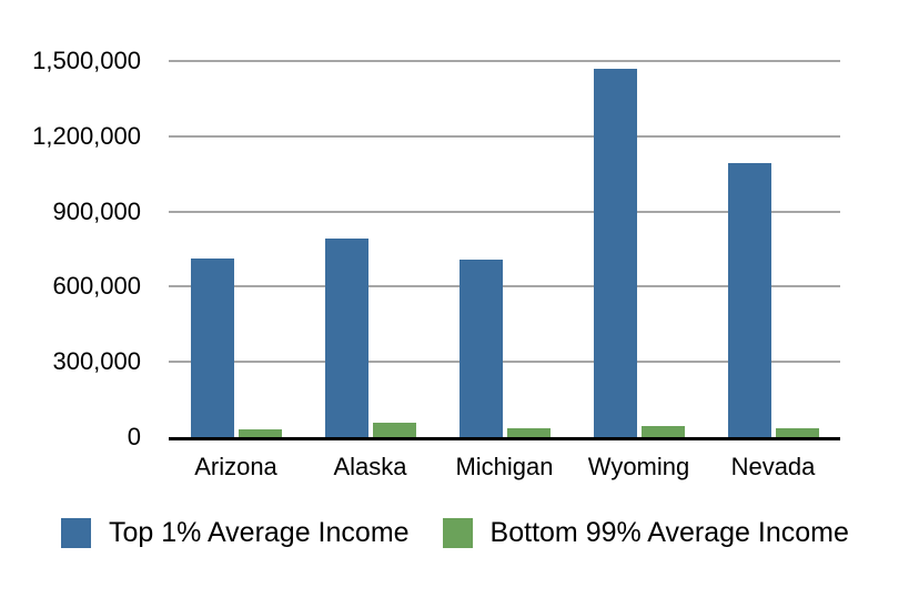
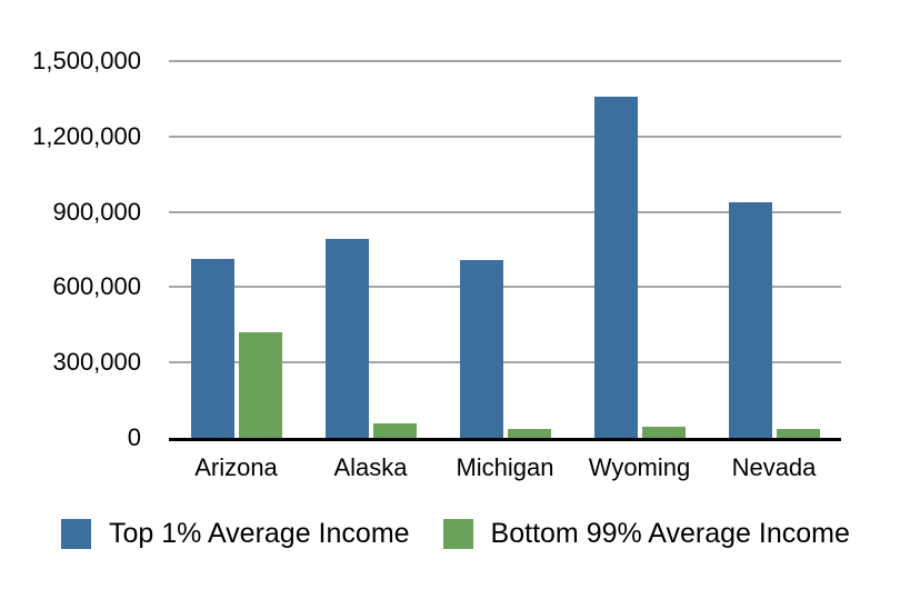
Bottom 99% Average Income/Arizona: 30000 -> 420000
Top 1% Average Income/Wyoming: 1470000 -> 1360000
Top 1% Average Income/Nevada: 1100000 -> 940000
